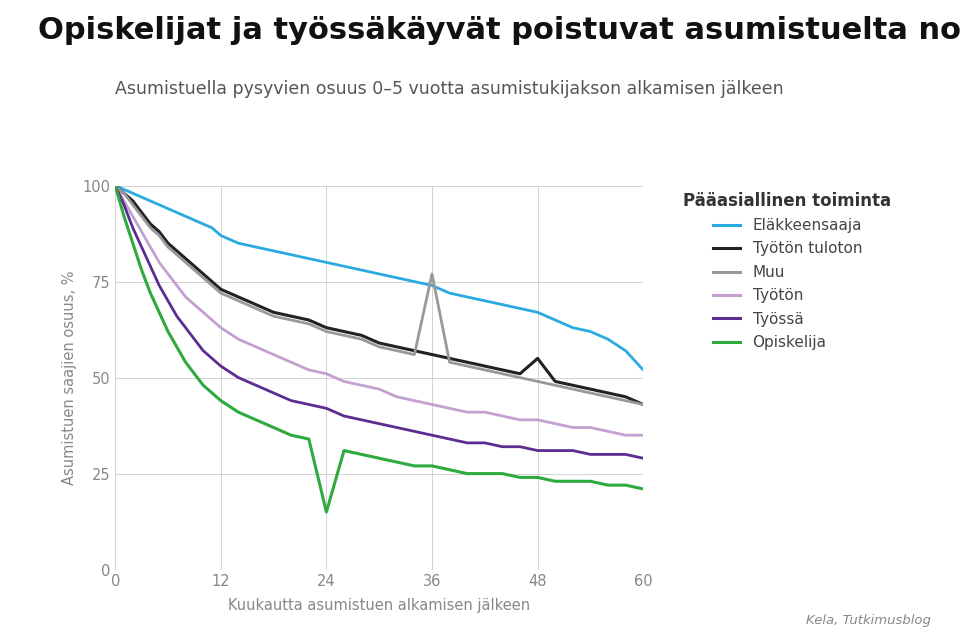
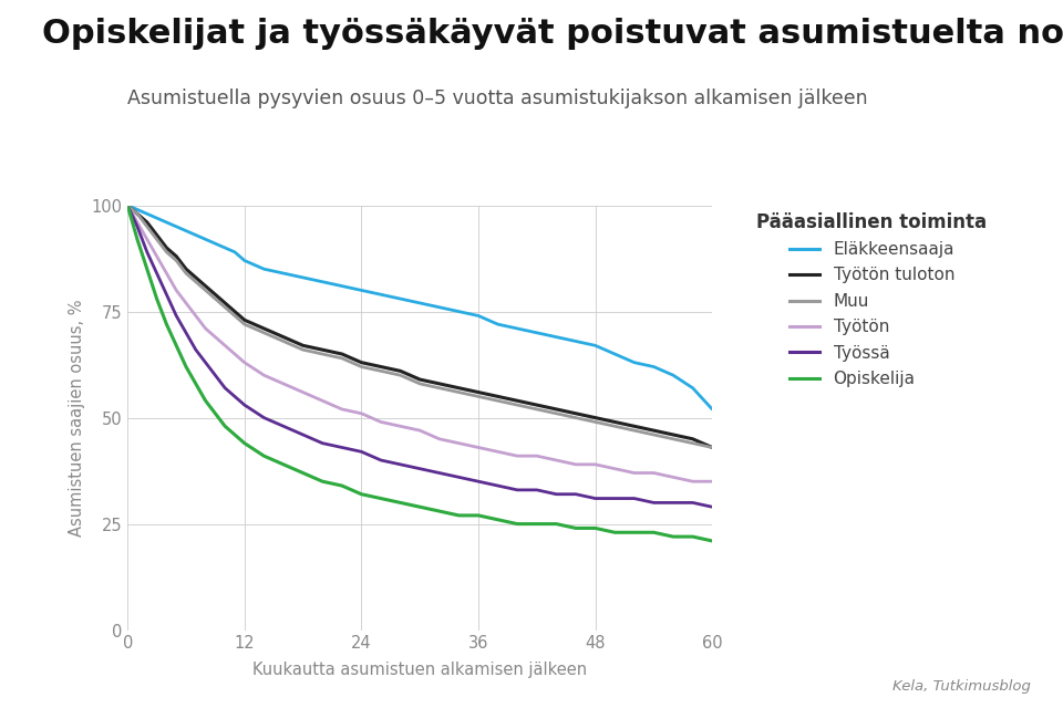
Opiskelija/24: 15 -> 32
Muu/36: 77 -> 55
Työtön tuloton/48: 55 -> 50
